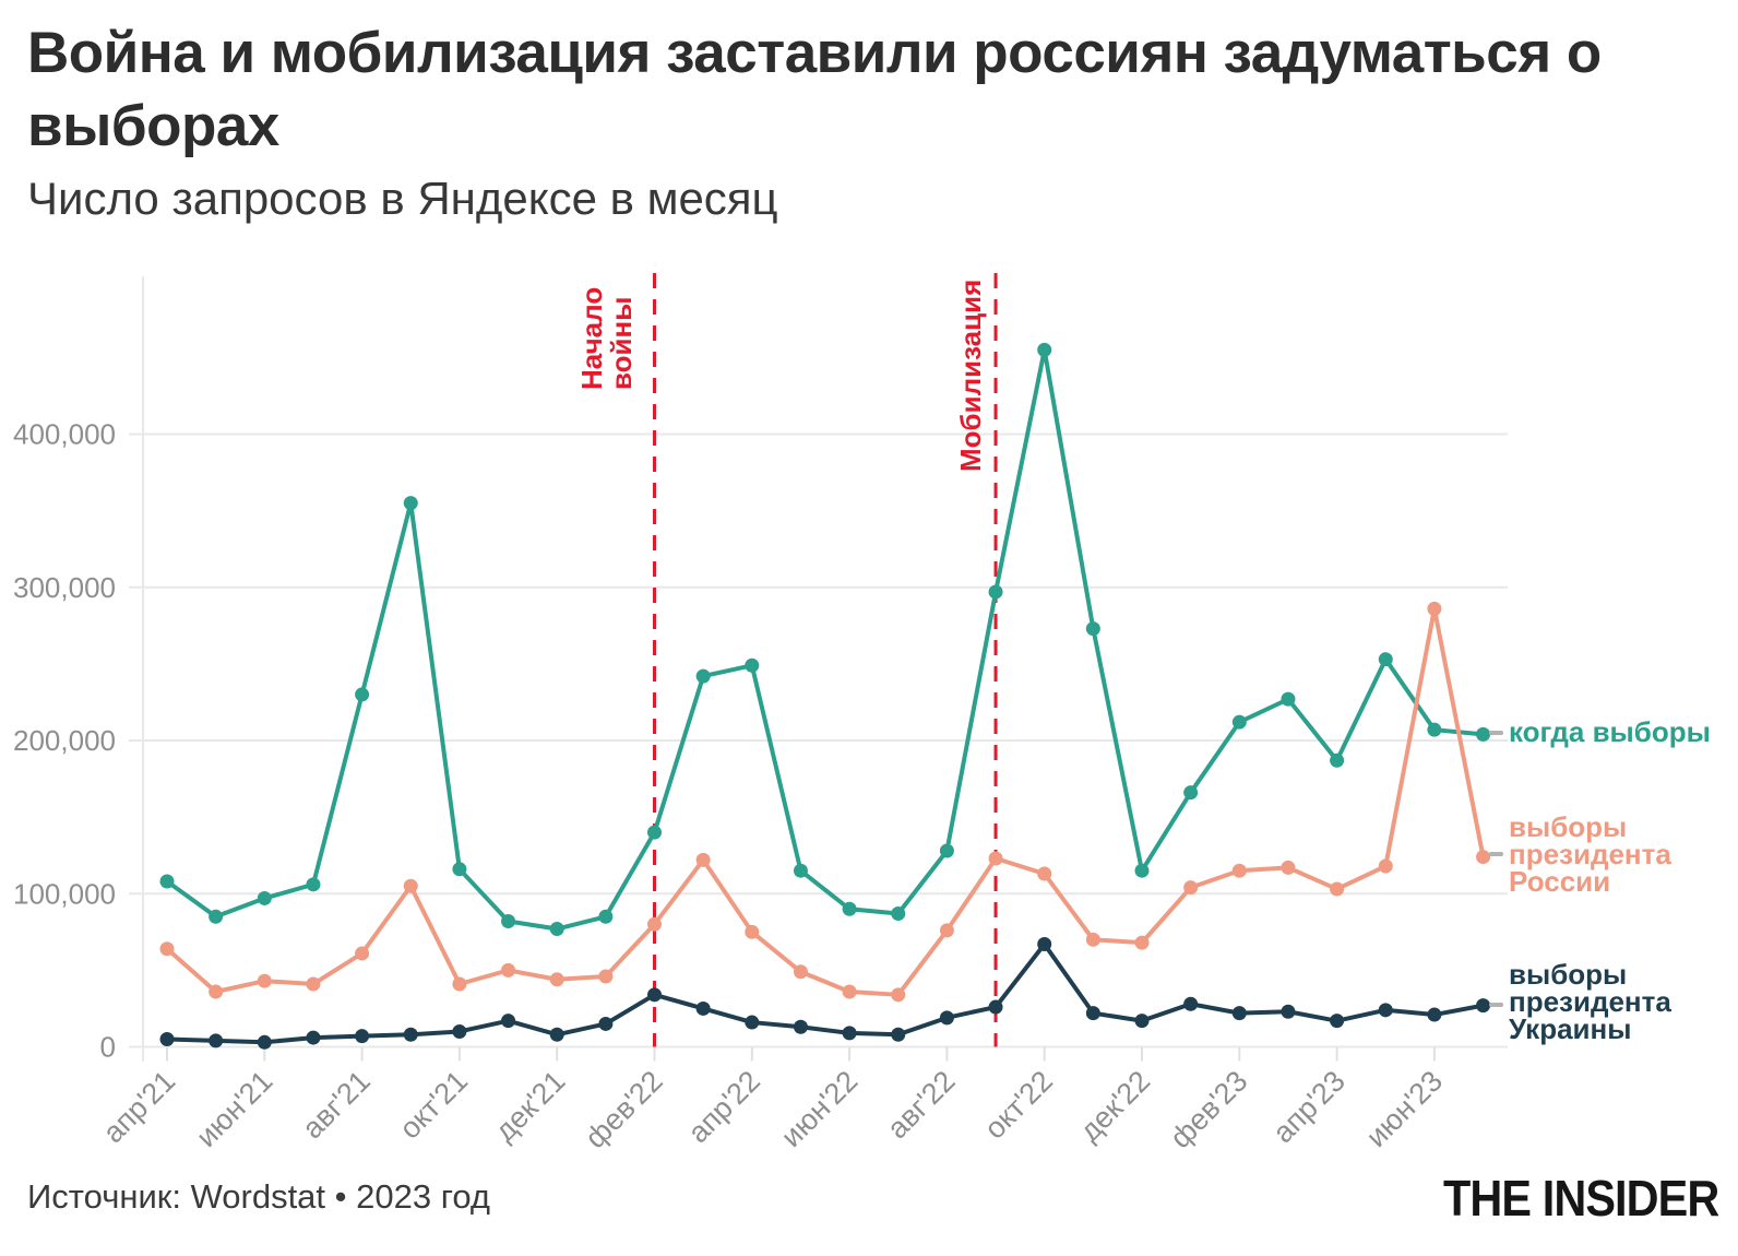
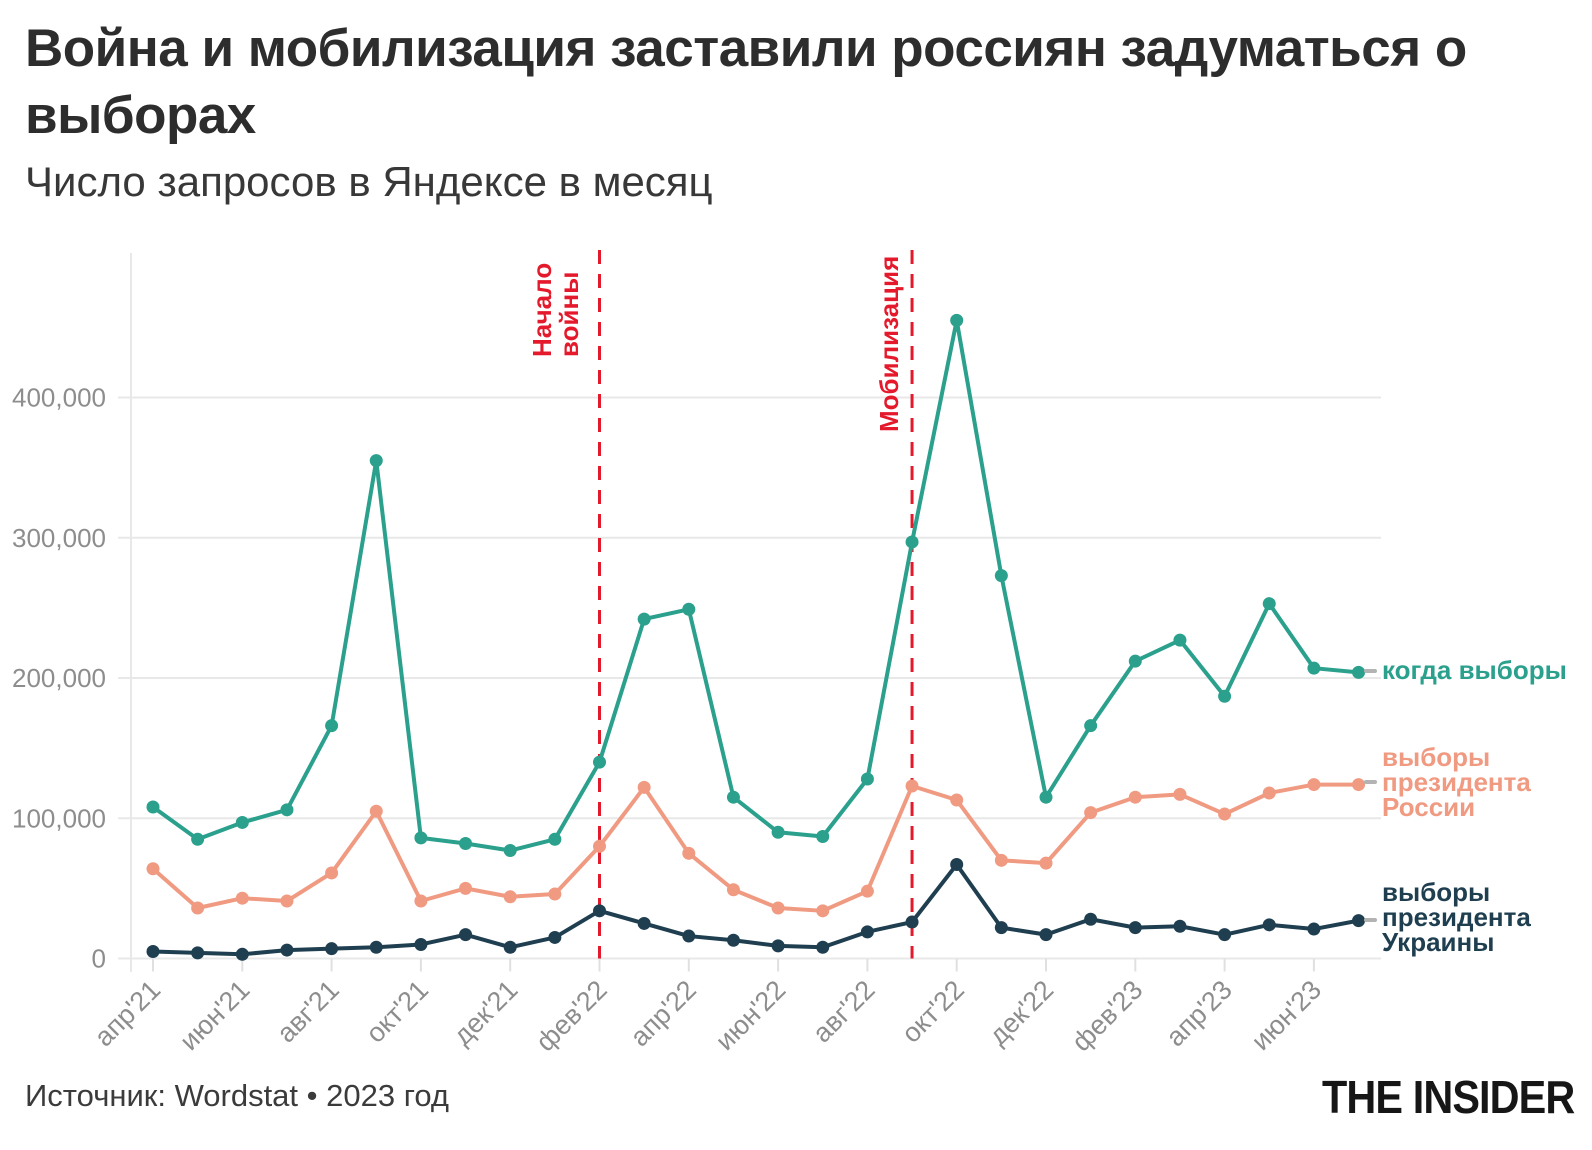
когда выборы/авг'21: 230000 -> 166000
когда выборы/окт'21: 116000 -> 86000
выборы президента России/авг'22: 76000 -> 48000
выборы президента России/июн'23: 286000 -> 124000
